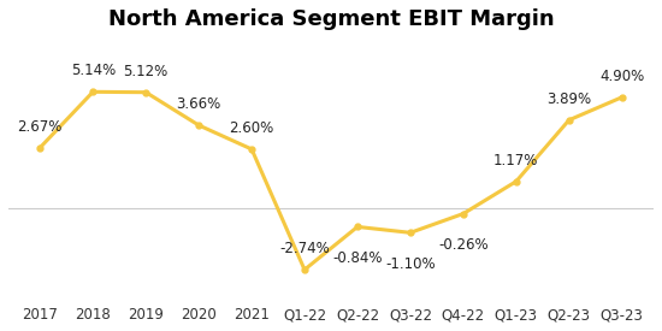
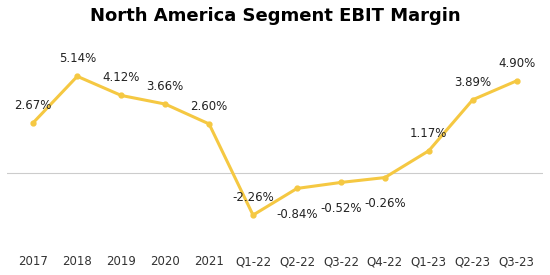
2019: 5.12% -> 4.12%
Q1-22: -2.74% -> -2.26%
Q3-22: -1.10% -> -0.52%
